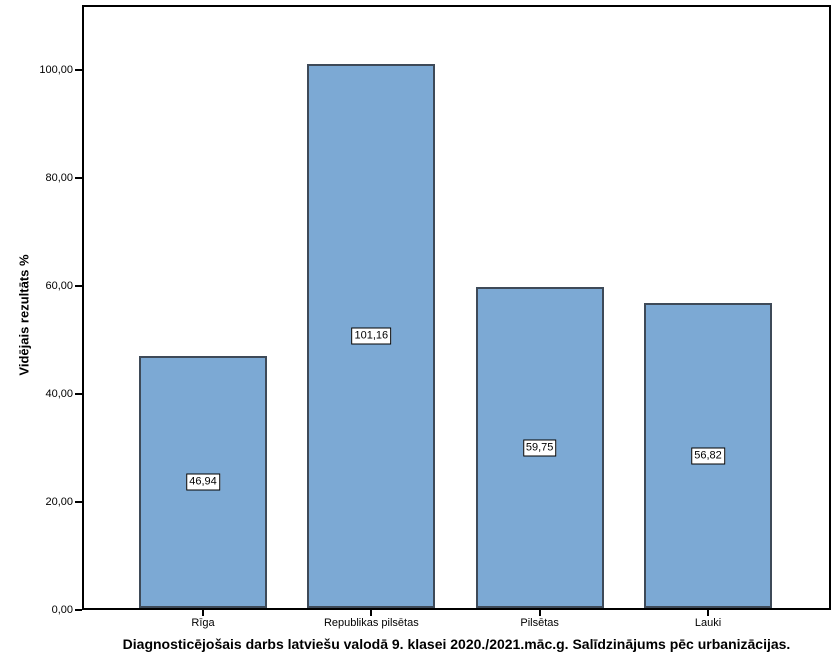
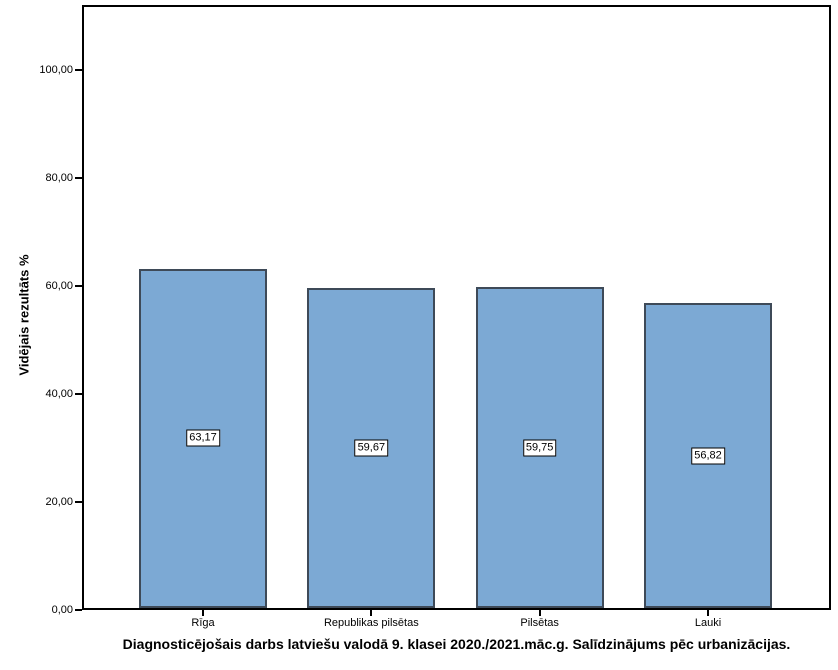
Rīga: 46,94 -> 63,17
Republikas pilsētas: 101,16 -> 59,67
